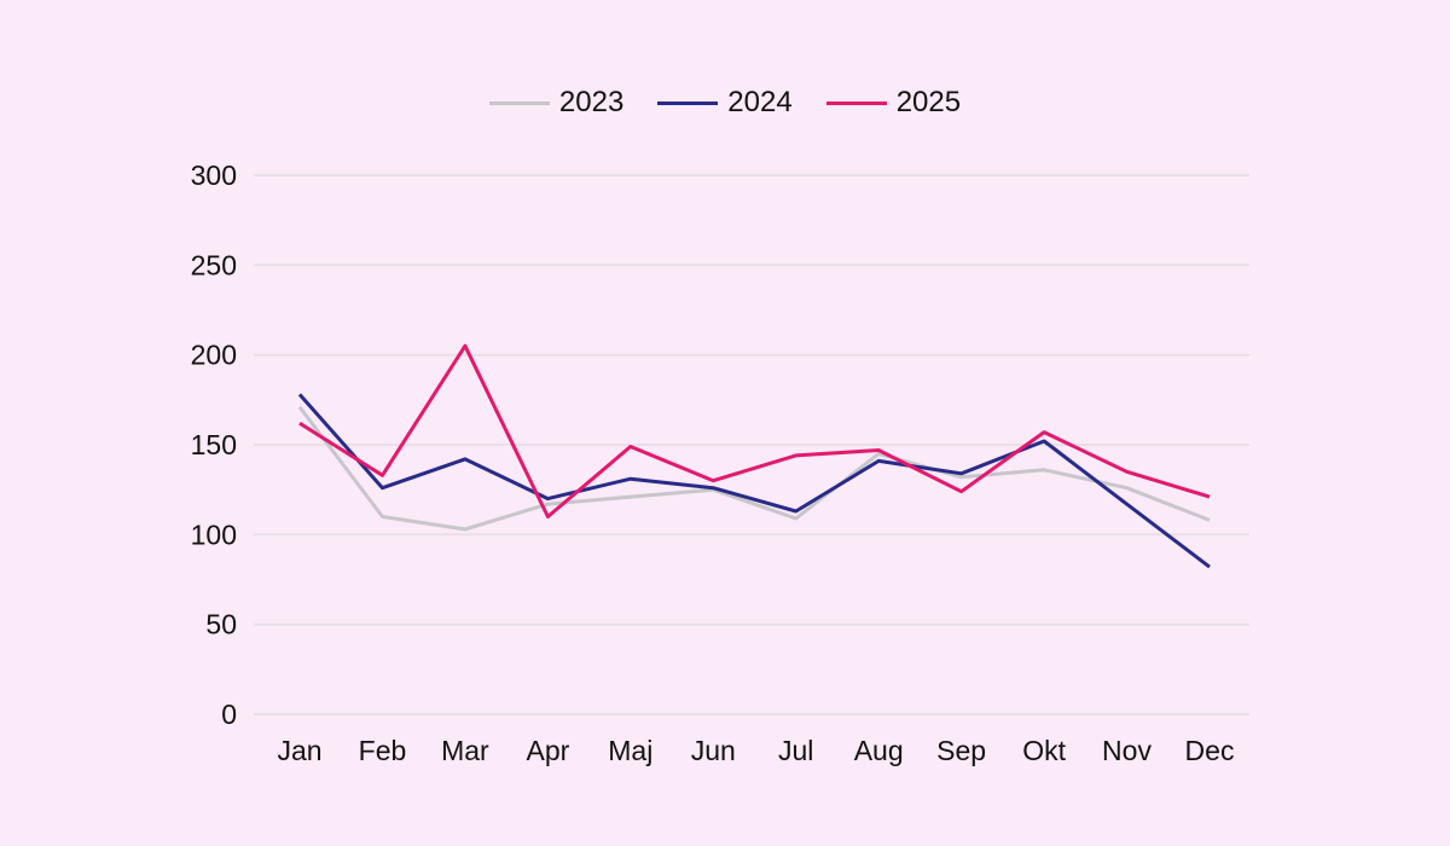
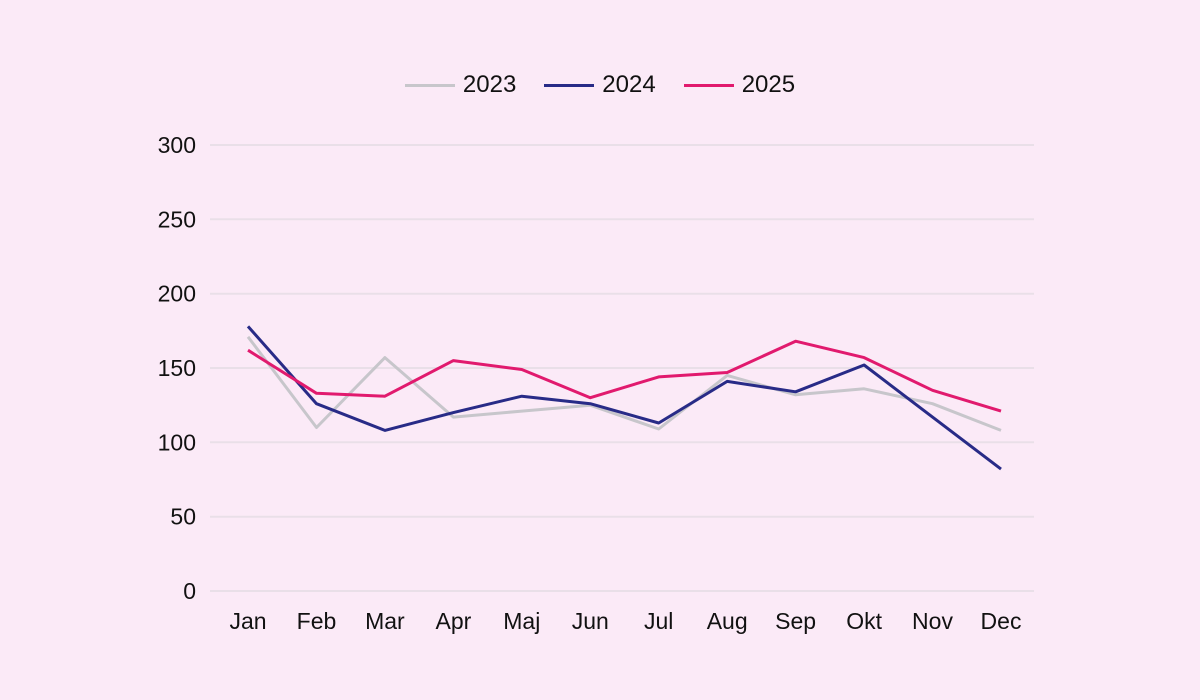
2023/Mar: 103 -> 157
2024/Mar: 142 -> 108
2025/Mar: 205 -> 131
2025/Apr: 110 -> 155
2025/Sep: 124 -> 168
